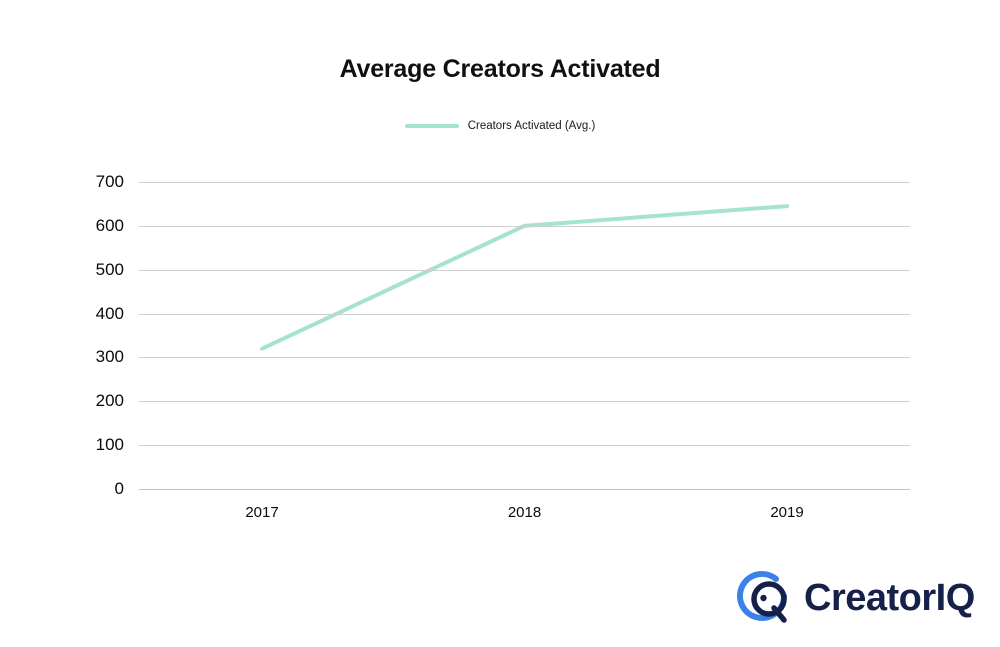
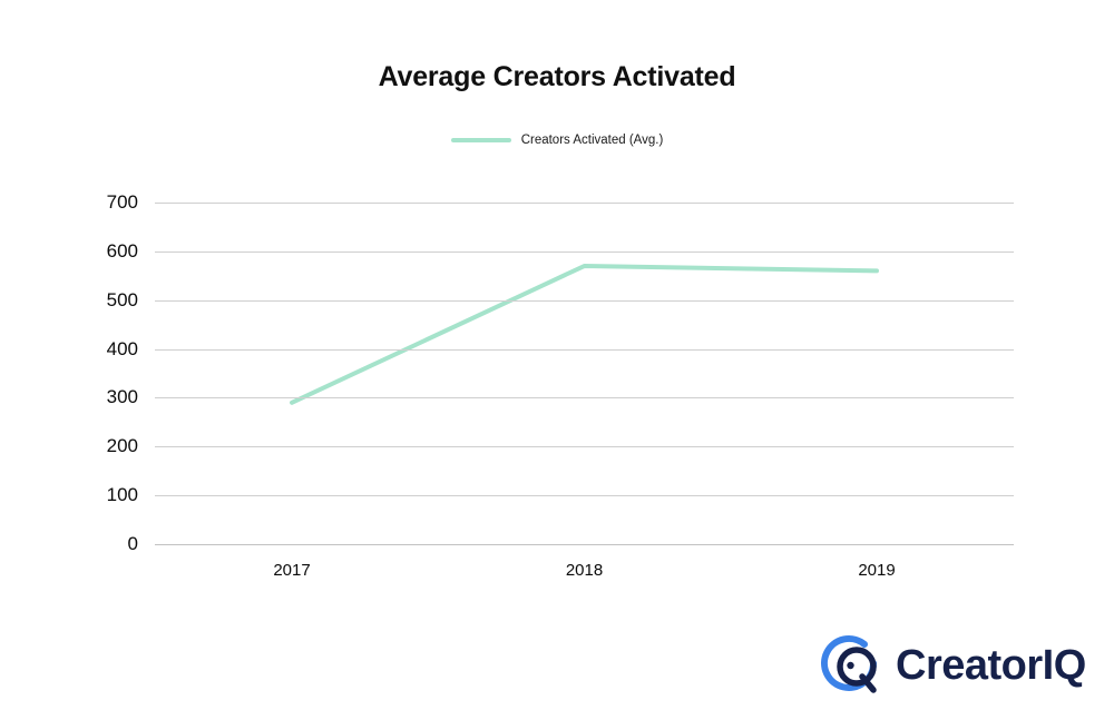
2017: 320 -> 290
2018: 600 -> 570
2019: 640 -> 560
